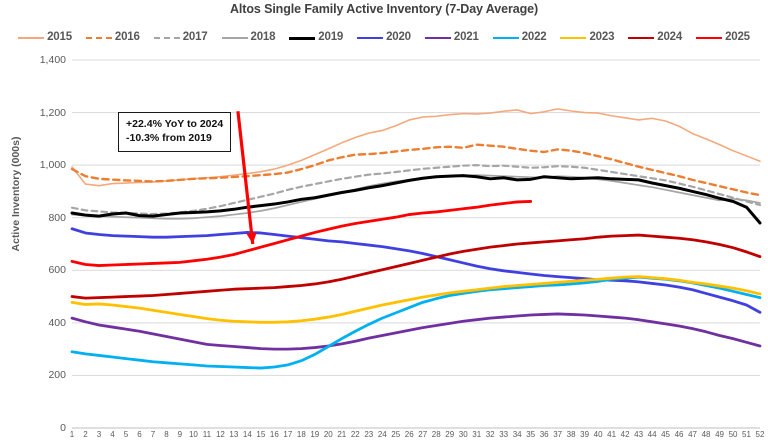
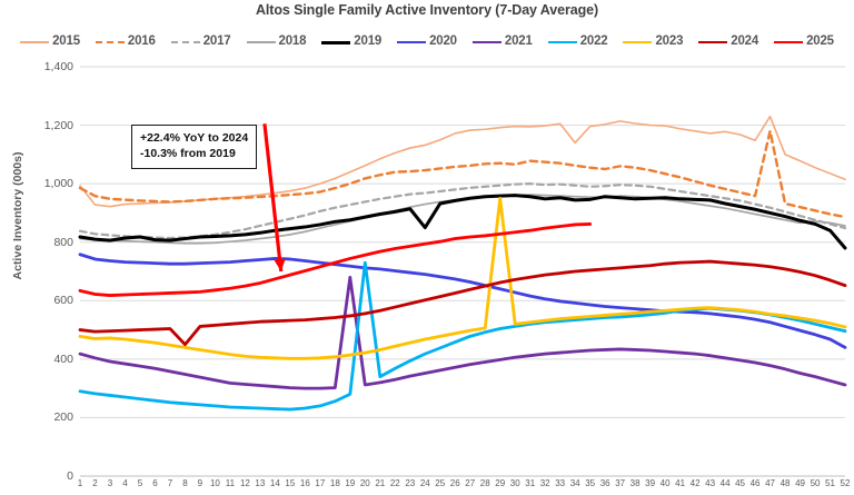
2024/8: 510 -> 450
2021/19: 310 -> 680
2022/20: 310 -> 730
2019/24: 920 -> 850
2023/29: 510 -> 950
2015/34: 1210 -> 1140
2015/47: 1120 -> 1230
2016/47: 940 -> 1180
